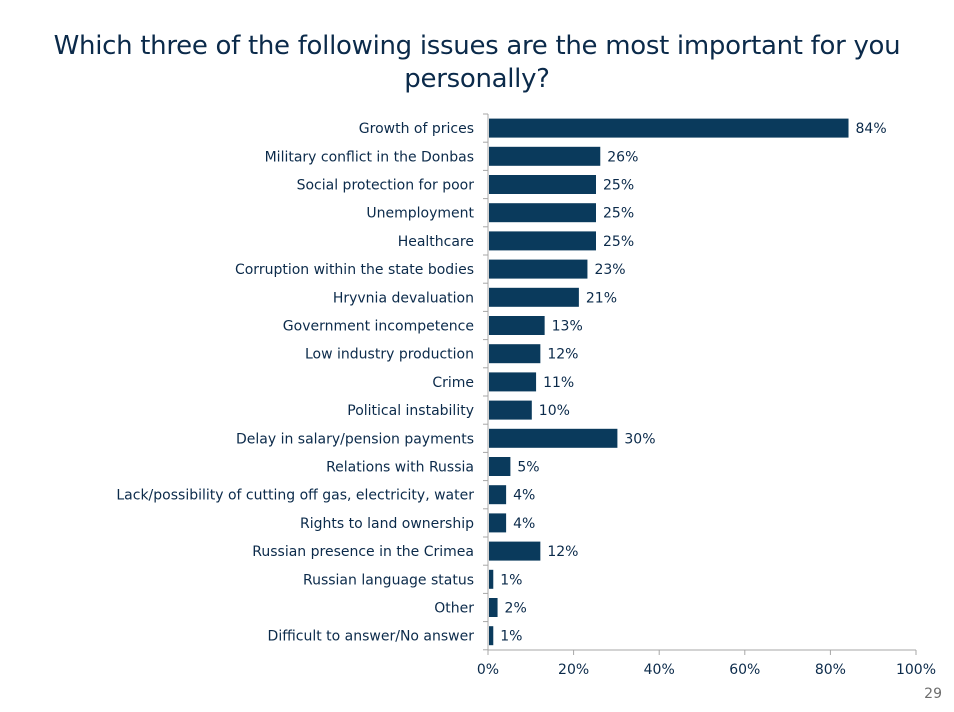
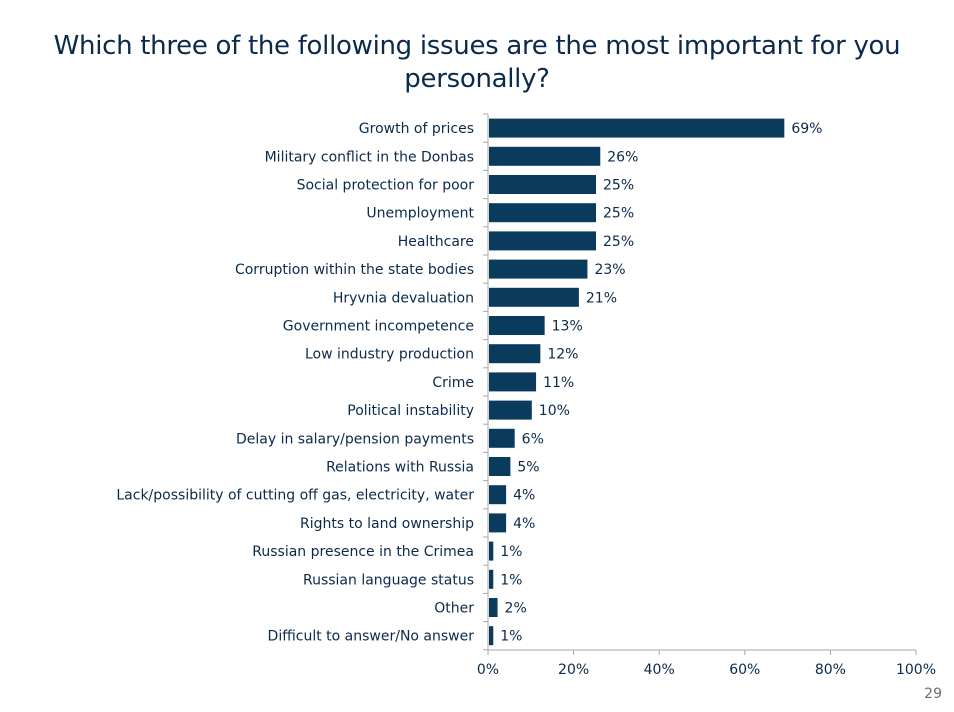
Growth of prices: 84% -> 69%
Delay in salary/pension payments: 30% -> 6%
Russian presence in the Crimea: 12% -> 1%
